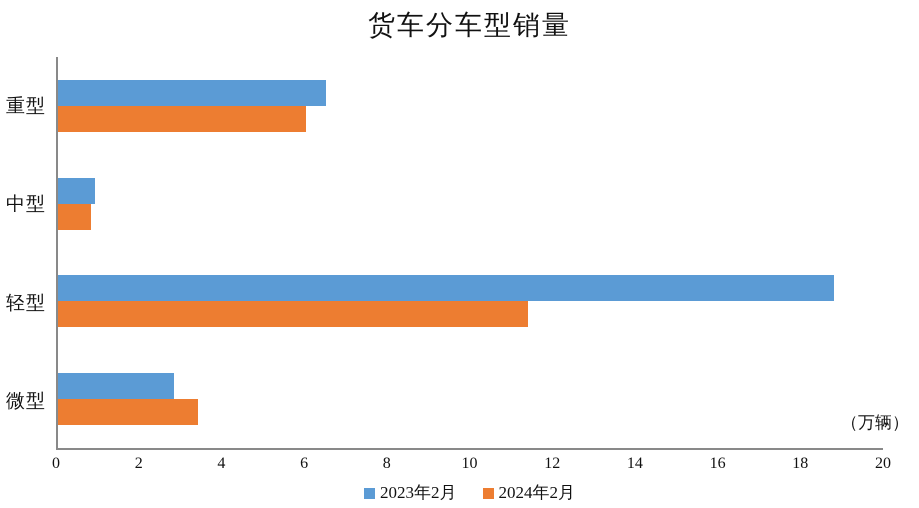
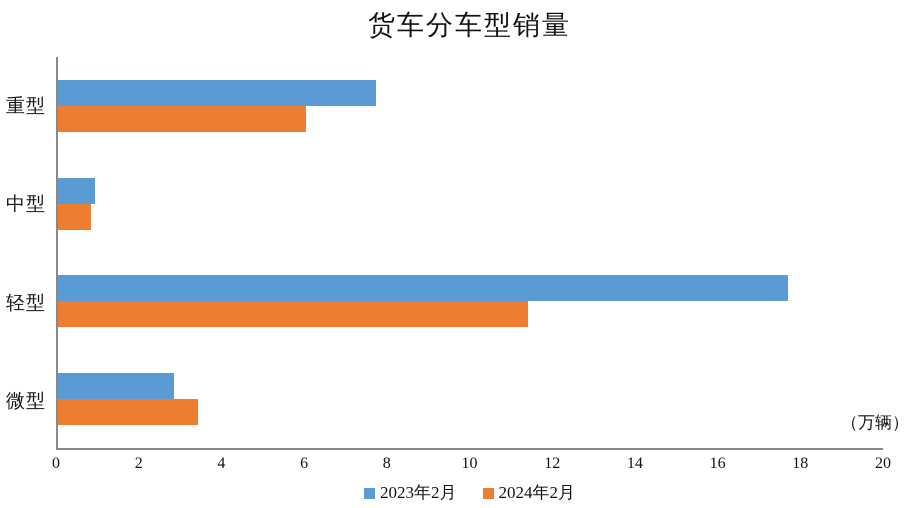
2023年2月/重型: 6.5 -> 7.7
2023年2月/轻型: 18.8 -> 17.7
